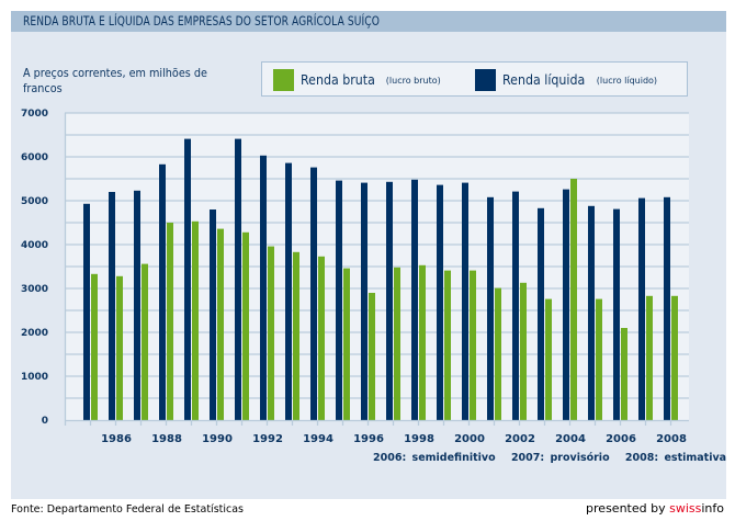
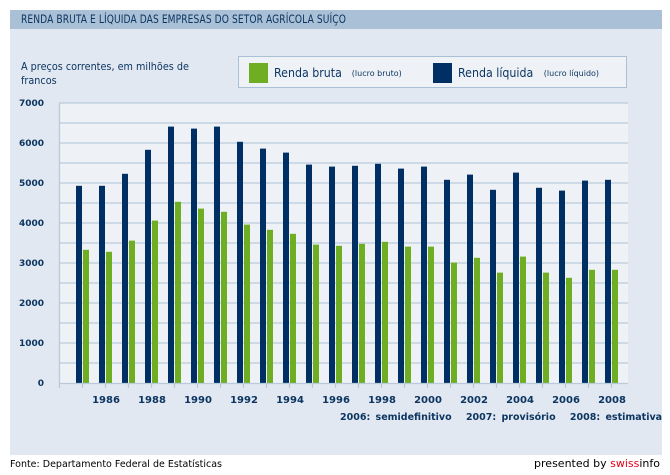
Renda líquida (lucro líquido)/1986: 5200 -> 4900
Renda bruta (lucro bruto)/1988: 4500 -> 4100
Renda líquida (lucro líquido)/1990: 4800 -> 6400
Renda bruta (lucro bruto)/1996: 2900 -> 3400
Renda bruta (lucro bruto)/2004: 5500 -> 3200
Renda bruta (lucro bruto)/2006: 2100 -> 2600
